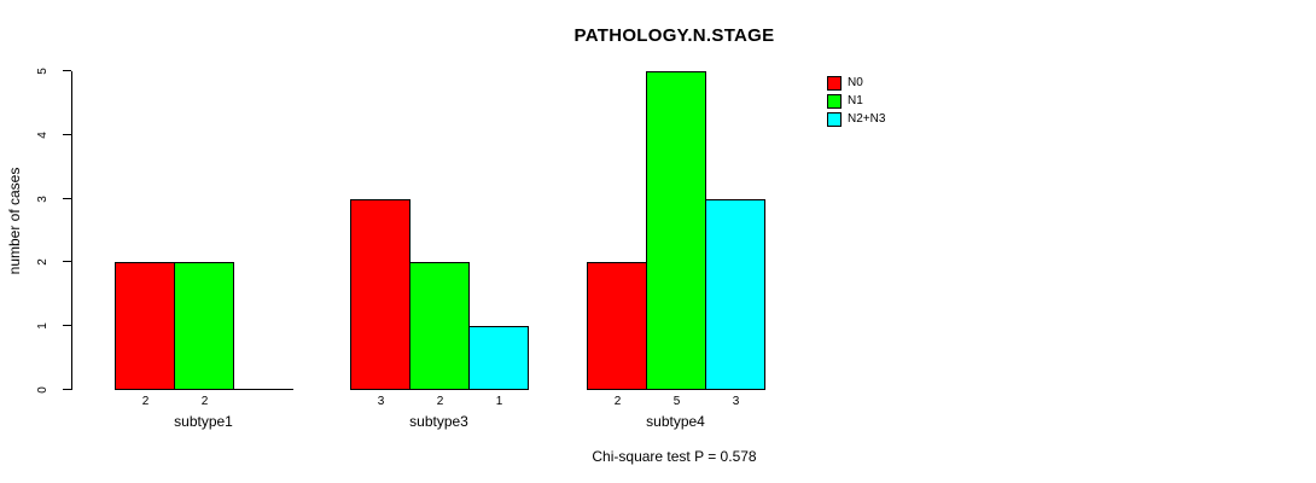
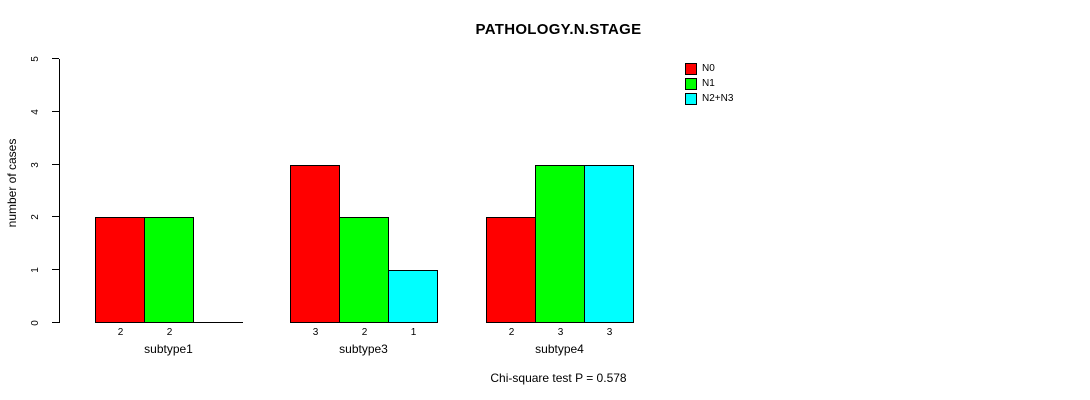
N1/subtype4: 5 -> 3
